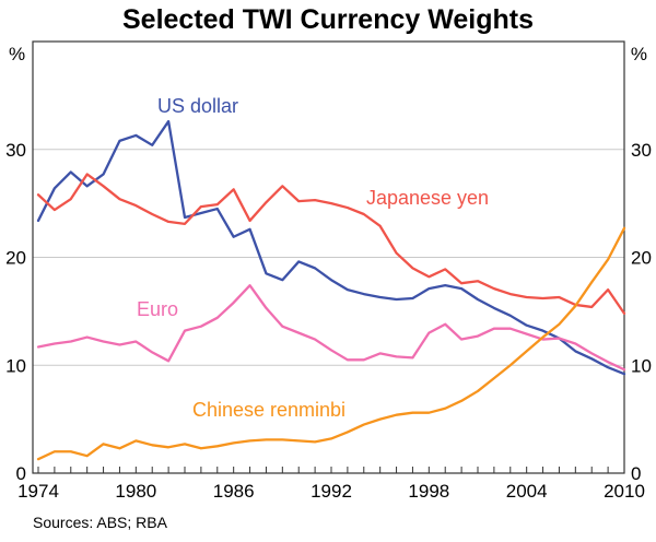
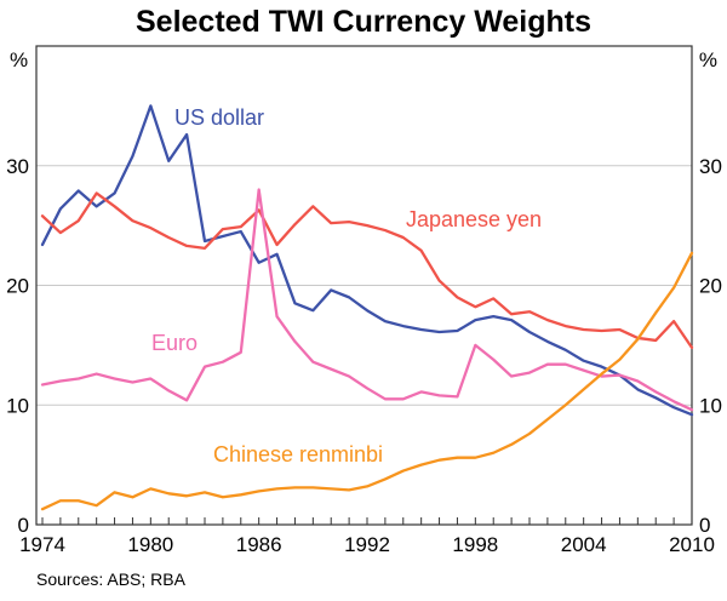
US dollar/1980: 31 -> 35
Euro/1986: 16 -> 28
Euro/1998: 13 -> 15
